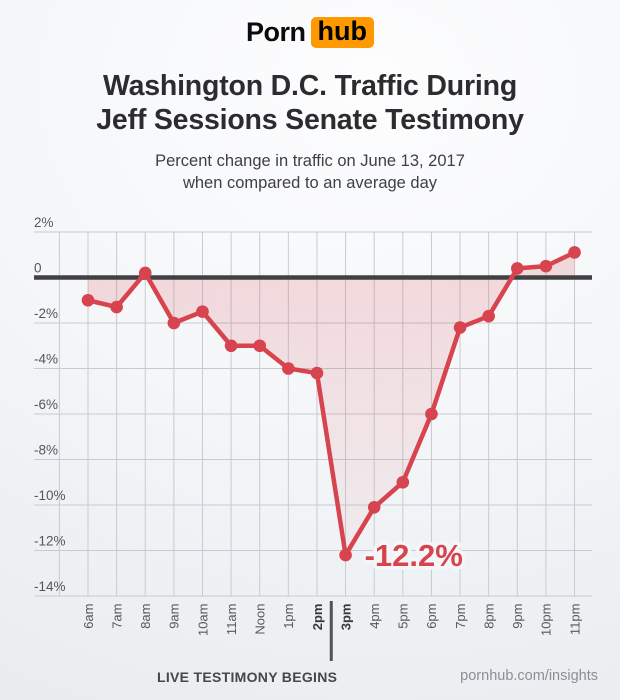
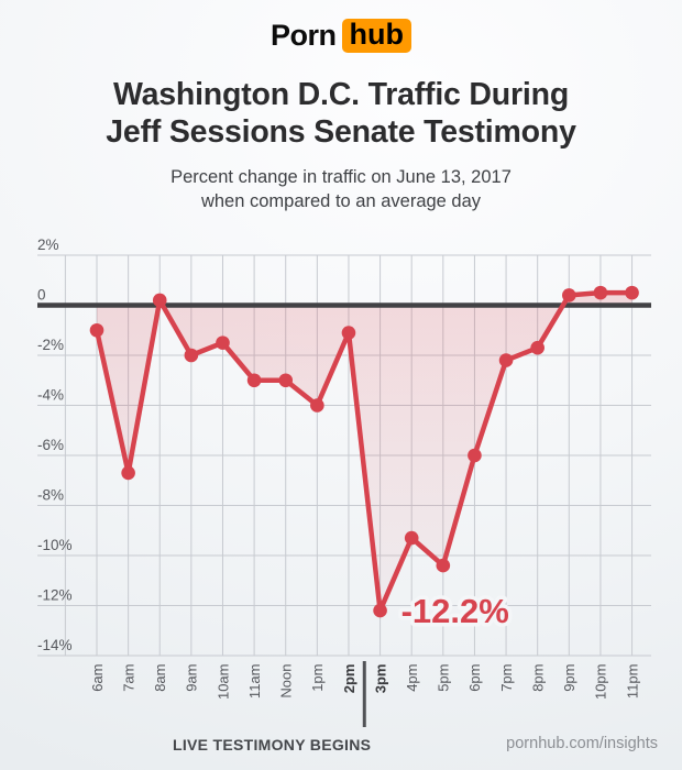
7am: -1.3% -> -6.7%
2pm: -4.2% -> -1.1%
4pm: -10.1% -> -9.3%
5pm: -9.0% -> -10.4%
11pm: 1.1% -> 0.5%
